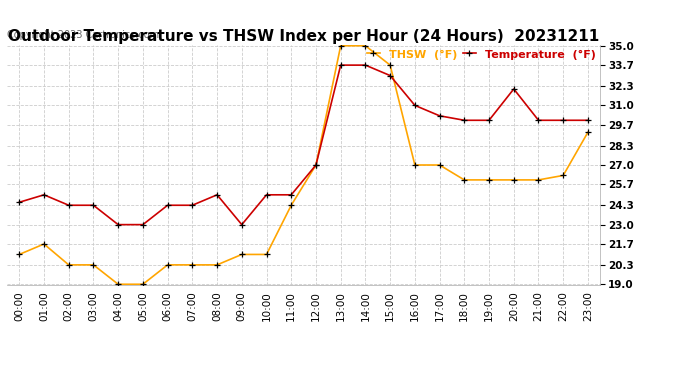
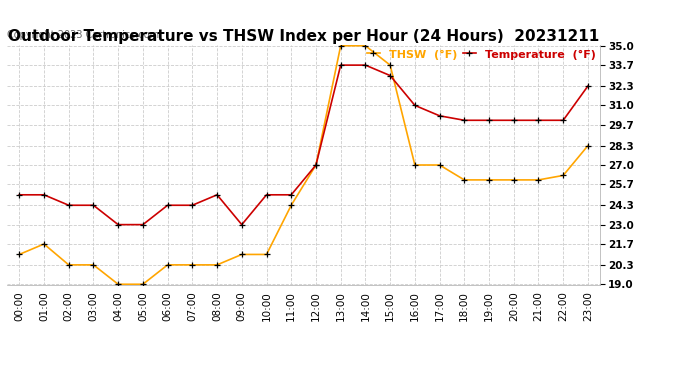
Temperature (°F)/00:00: 24.5 -> 25.0
Temperature (°F)/20:00: 32.1 -> 30.0
Temperature (°F)/23:00: 30.0 -> 32.3
THSW (°F)/23:00: 29.2 -> 28.3
